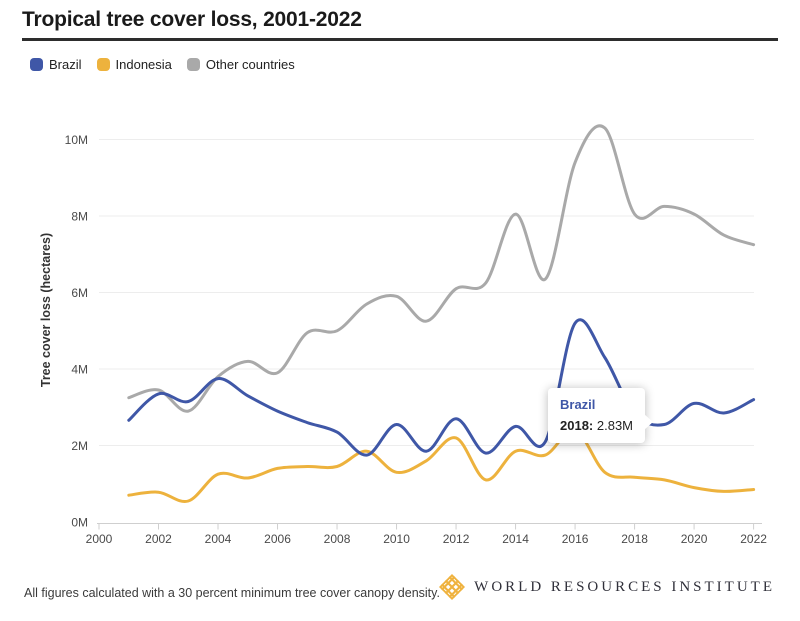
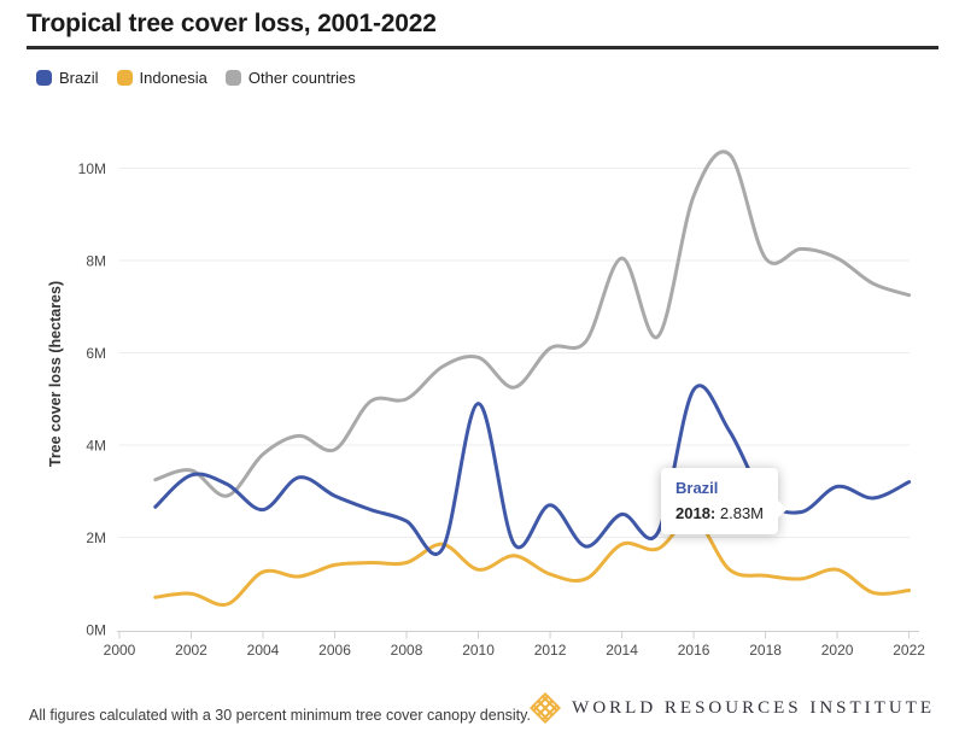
Brazil/2004: 3.8M -> 2.6M
Brazil/2010: 2.5M -> 4.9M
Indonesia/2012: 2.2M -> 1.2M
Indonesia/2020: 0.9M -> 1.3M
